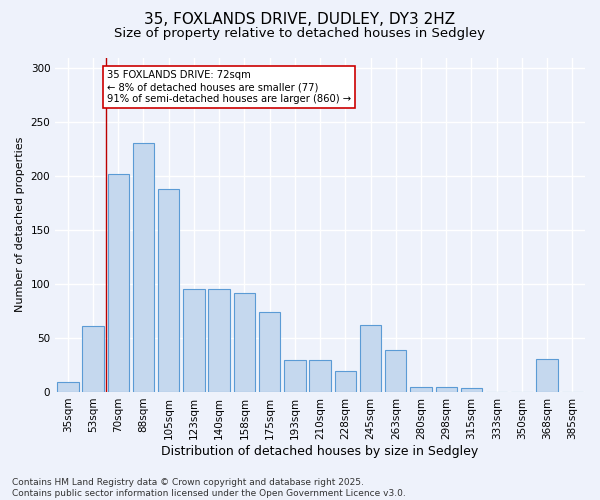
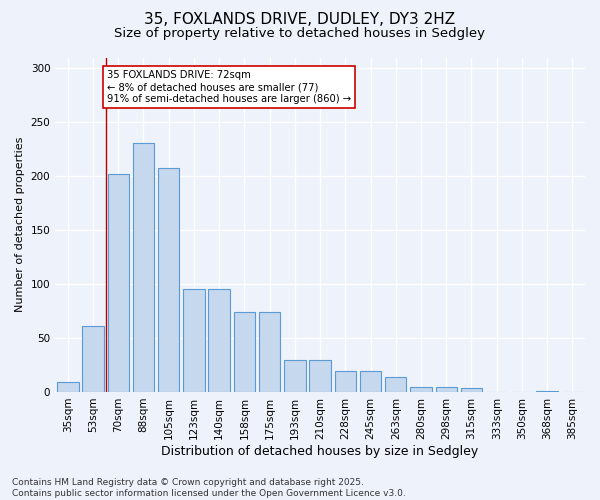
105sqm: 188 -> 208
158sqm: 92 -> 74
245sqm: 62 -> 19
263sqm: 39 -> 14
368sqm: 31 -> 1
